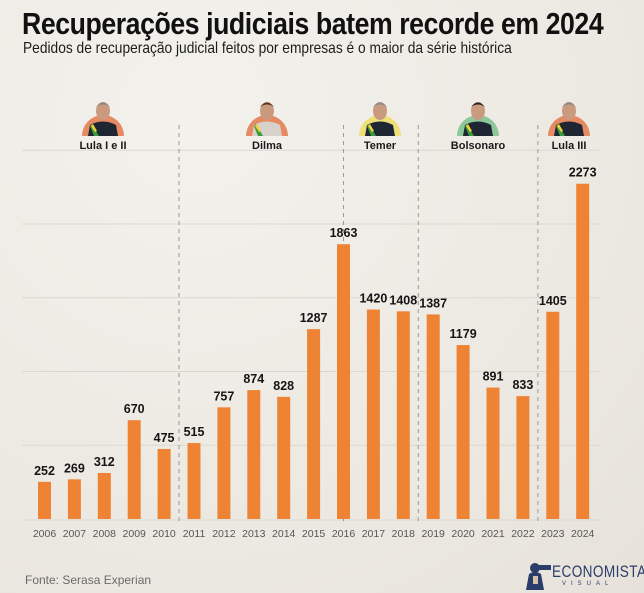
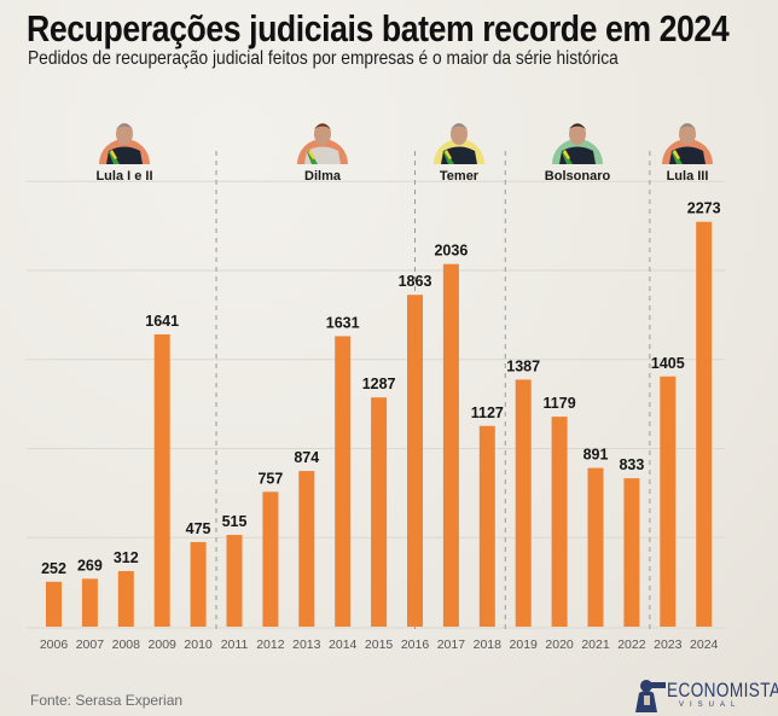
2009: 670 -> 1641
2014: 828 -> 1631
2017: 1420 -> 2036
2018: 1408 -> 1127
